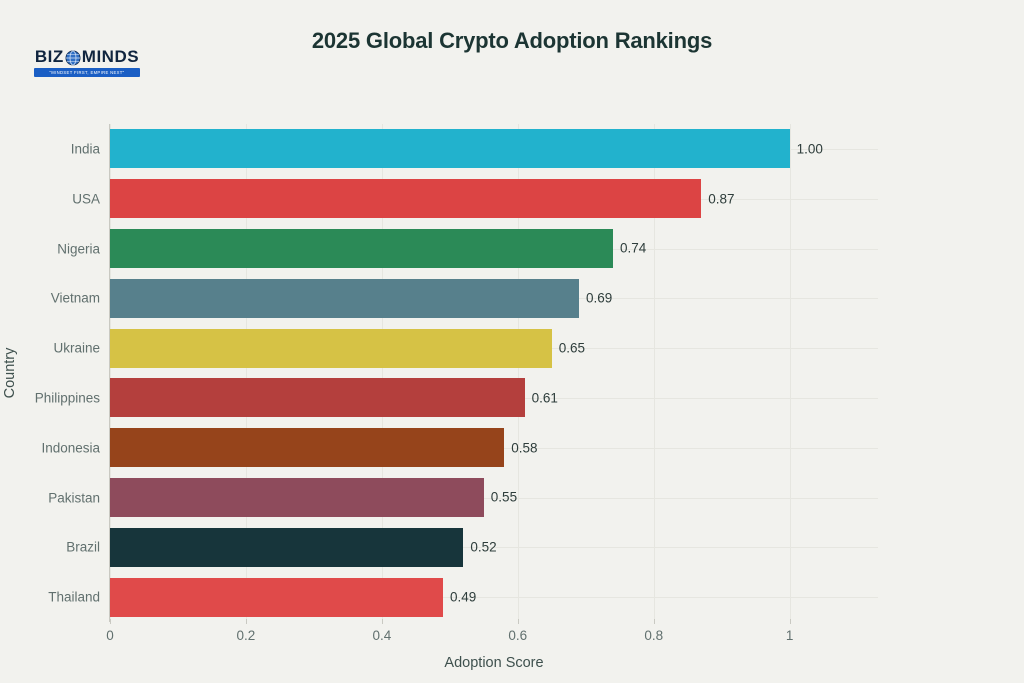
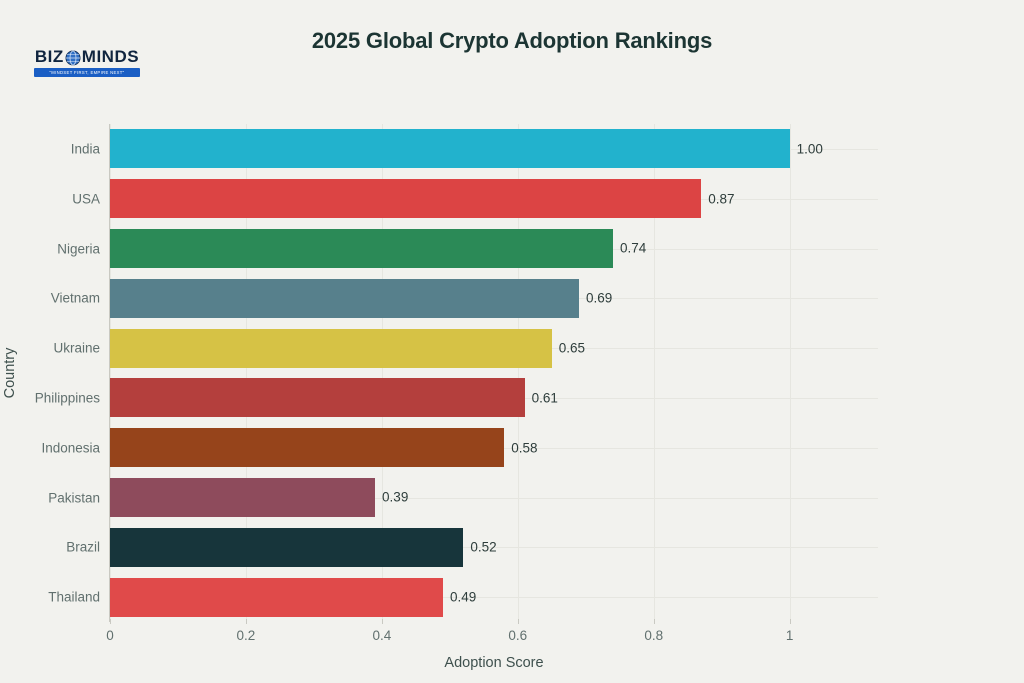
Pakistan: 0.55 -> 0.39
